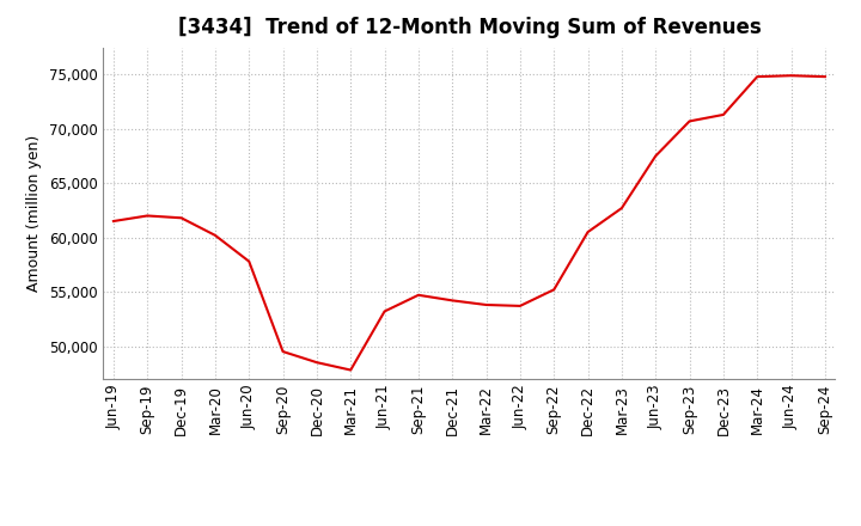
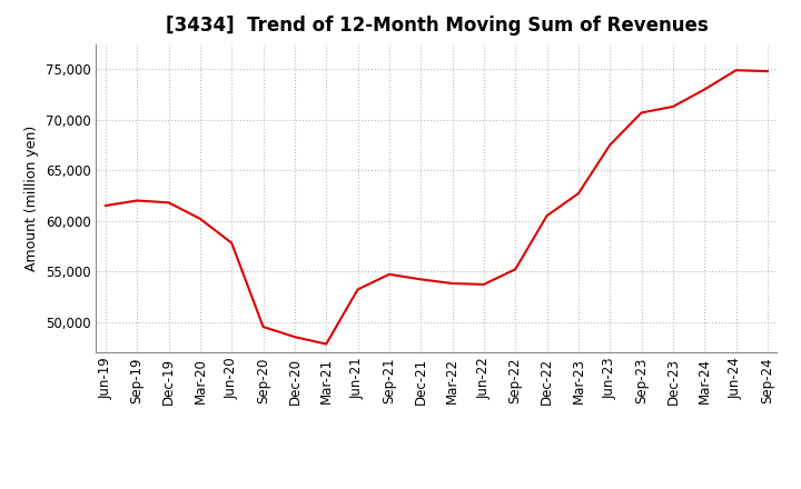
Mar-24: 74,800 -> 73,000
